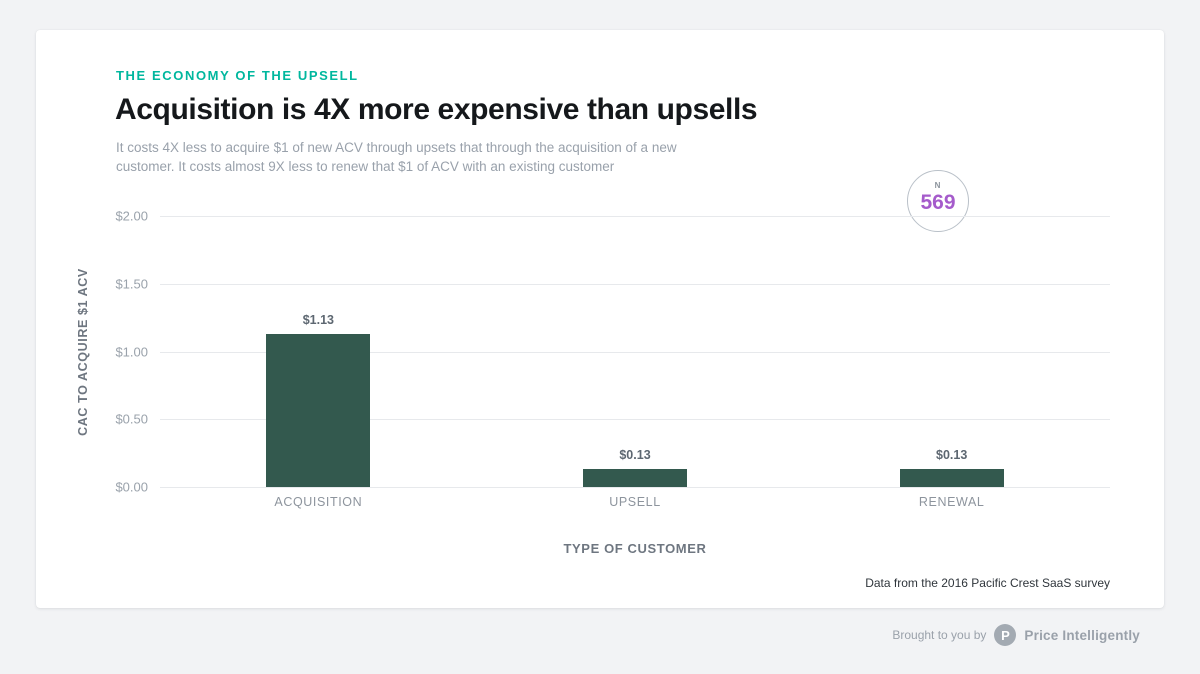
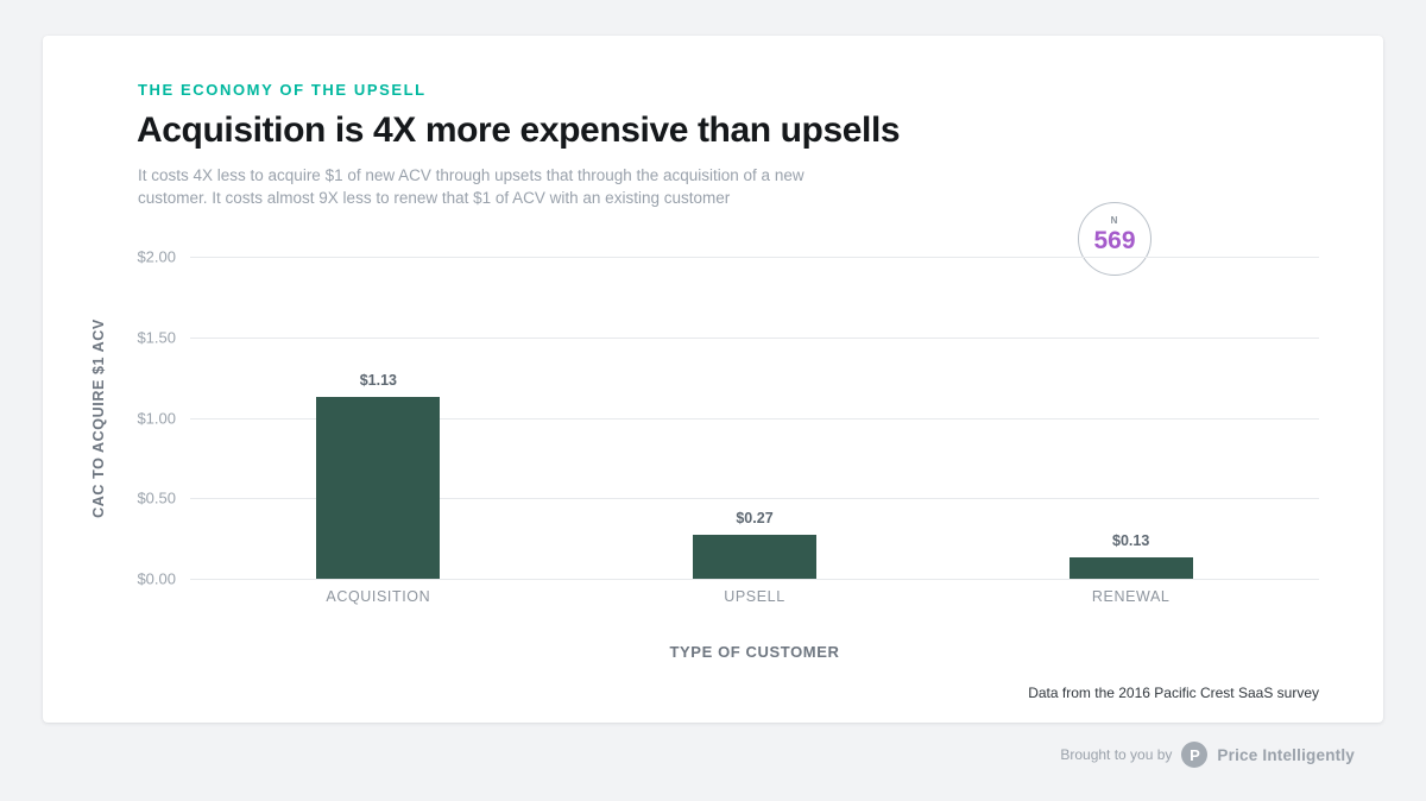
UPSELL: $0.13 -> $0.27
